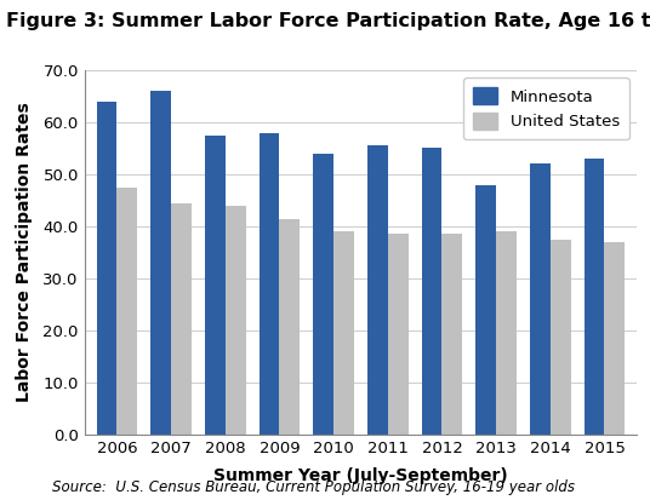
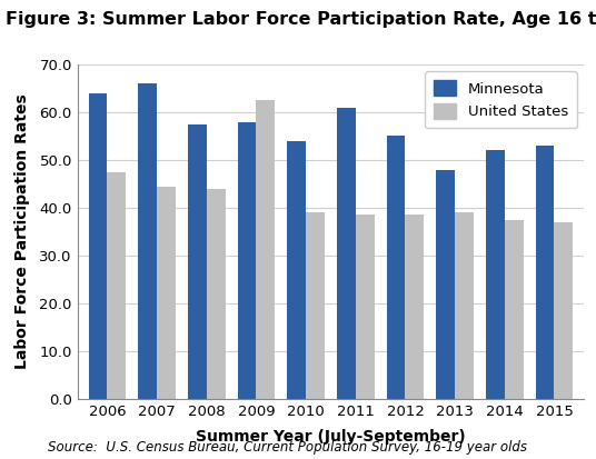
United States/2009: 41.5 -> 62.5
Minnesota/2011: 55.5 -> 61.0
